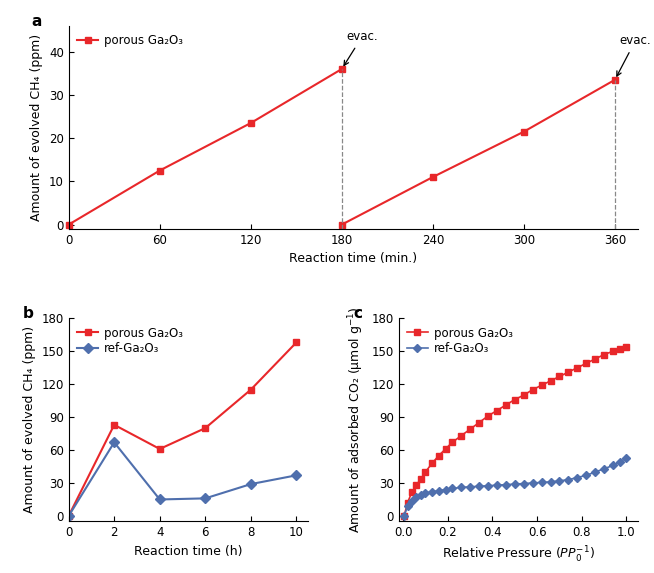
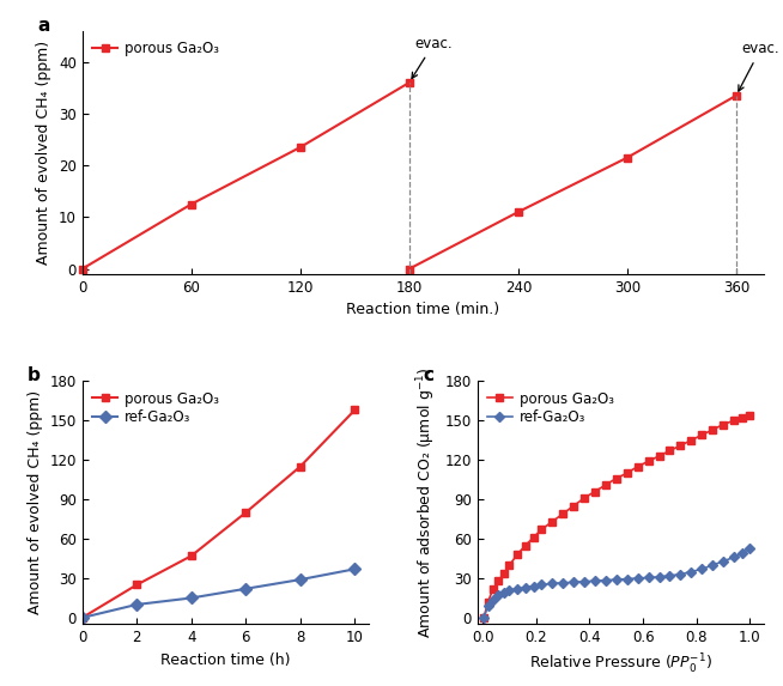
porous Ga₂O₃/2: 83 -> 25
ref-Ga₂O₃/2: 67 -> 10
porous Ga₂O₃/4: 61 -> 47
ref-Ga₂O₃/6: 16 -> 22
